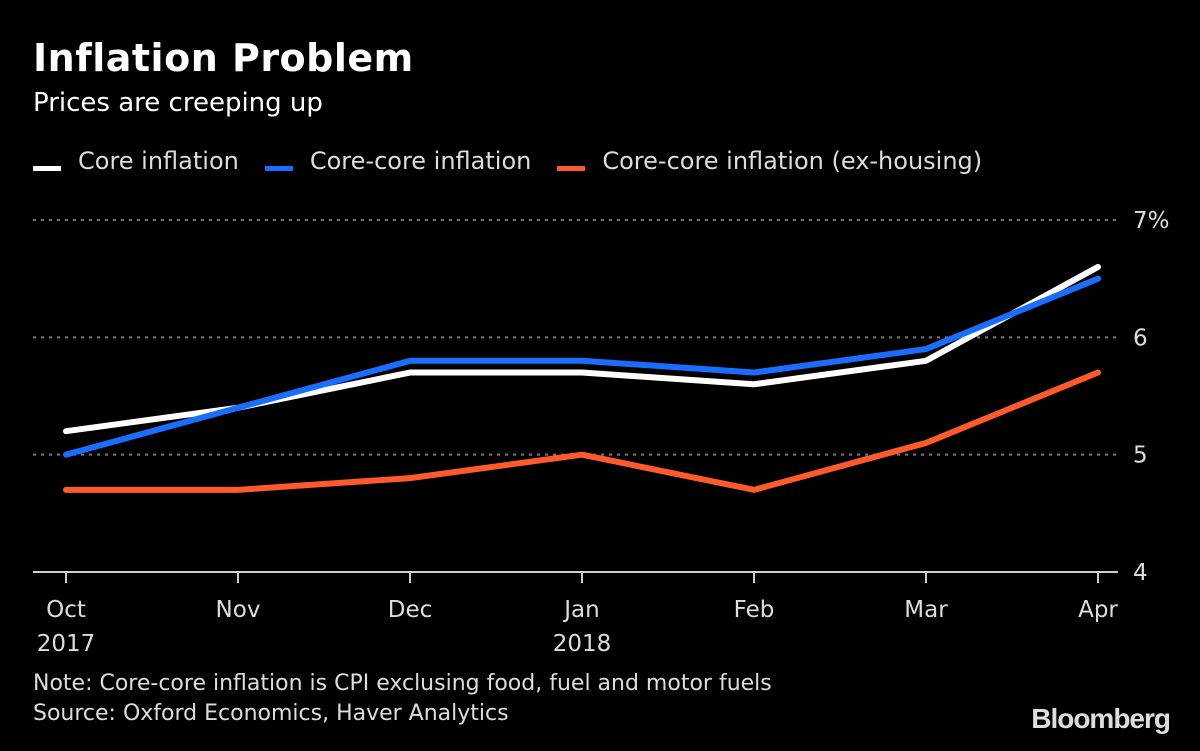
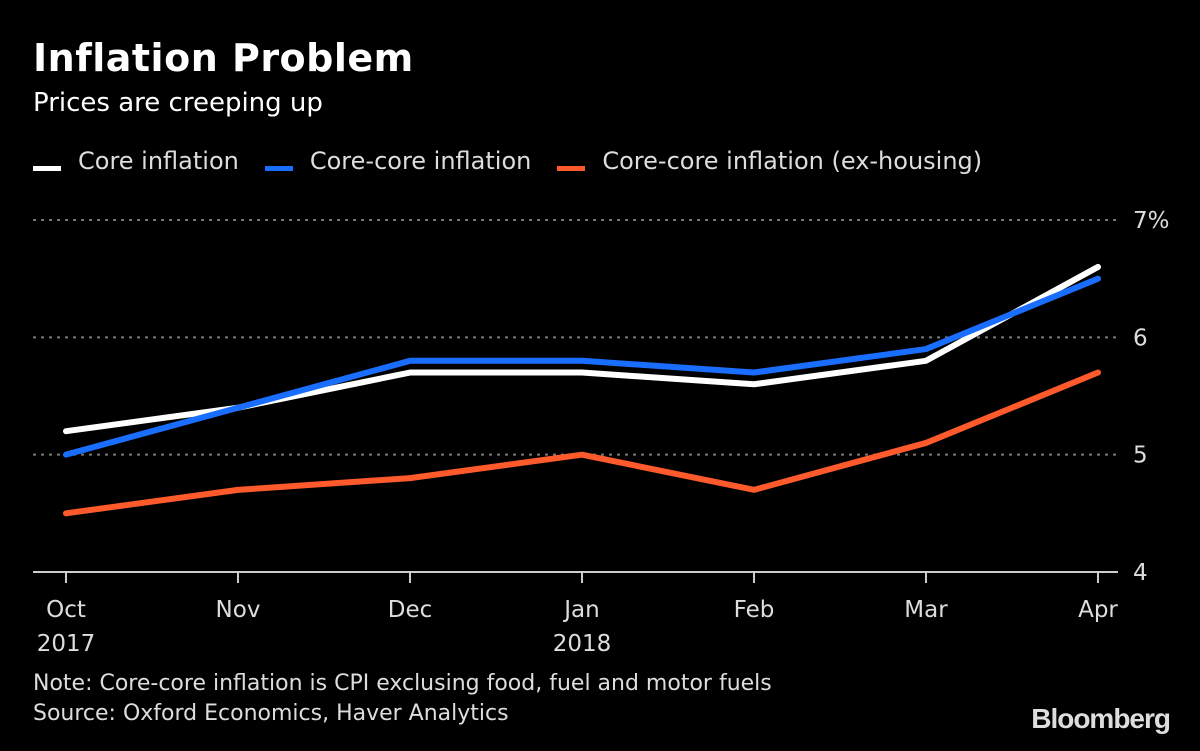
Core-core inflation (ex-housing)/Oct: 4.7% -> 4.5%
